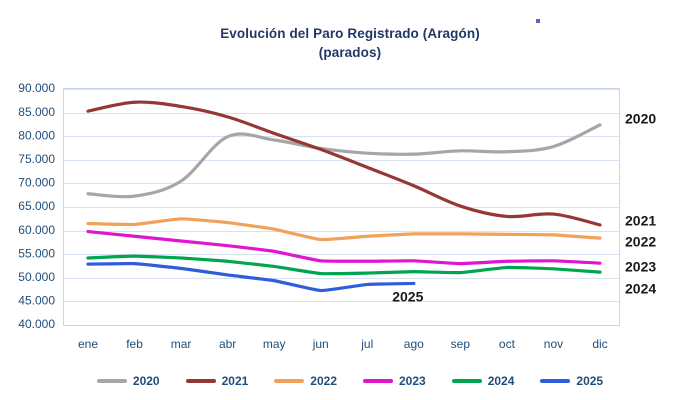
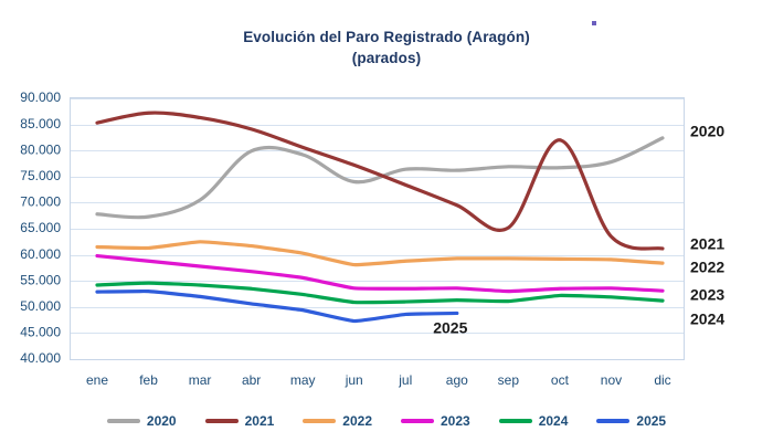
2020/jun: 77000 -> 74000
2021/oct: 63000 -> 82000
